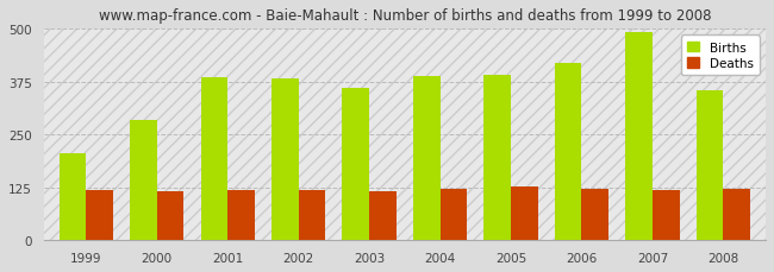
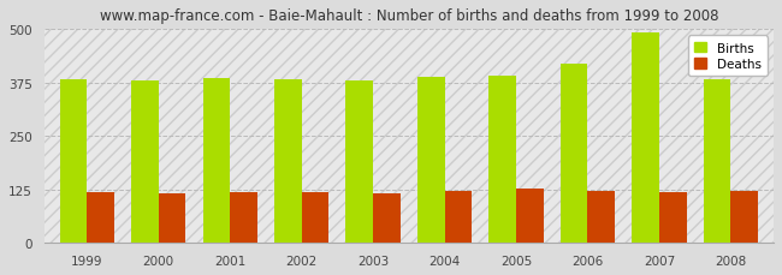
Births/1999: 205 -> 382
Births/2000: 285 -> 380
Births/2003: 360 -> 380
Births/2008: 355 -> 382
